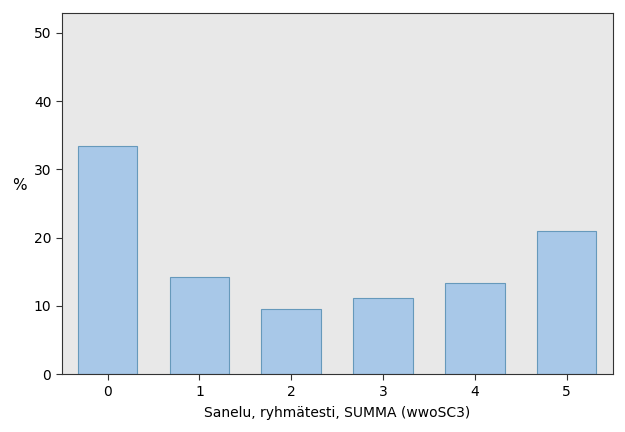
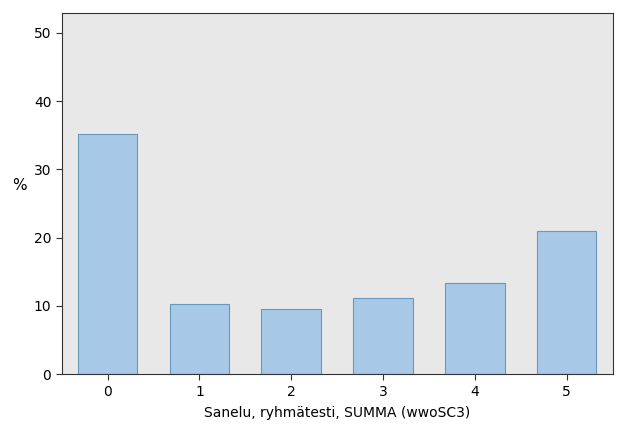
0: 33.4 -> 35.2
1: 14.2 -> 10.3
